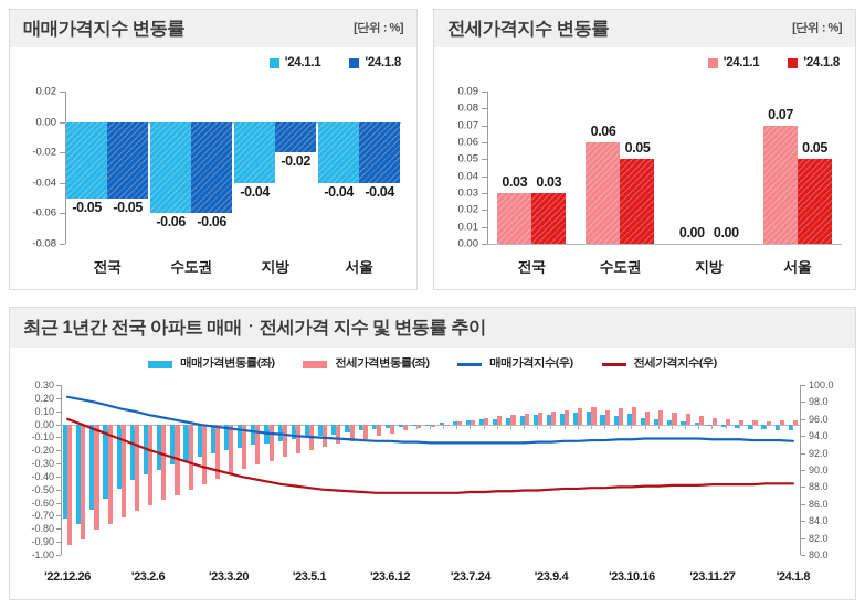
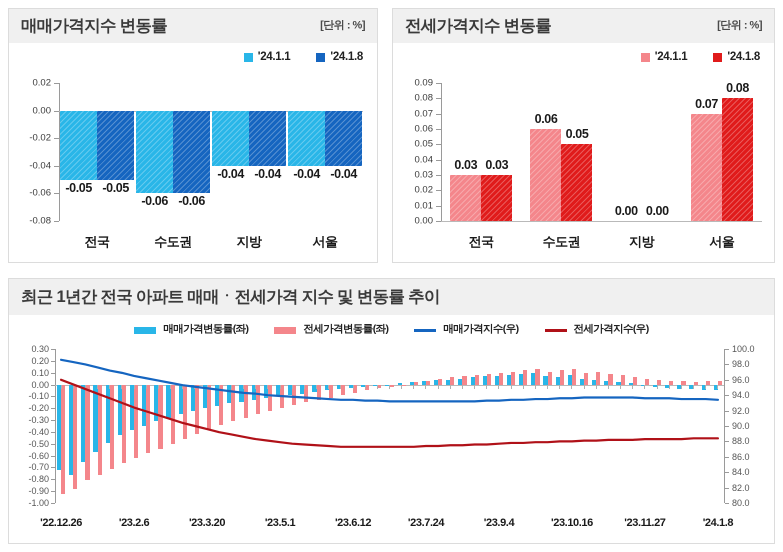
매매가격지수 변동률/'24.1.8/지방: -0.02 -> -0.04
전세가격지수 변동률/'24.1.8/서울: 0.05 -> 0.08
